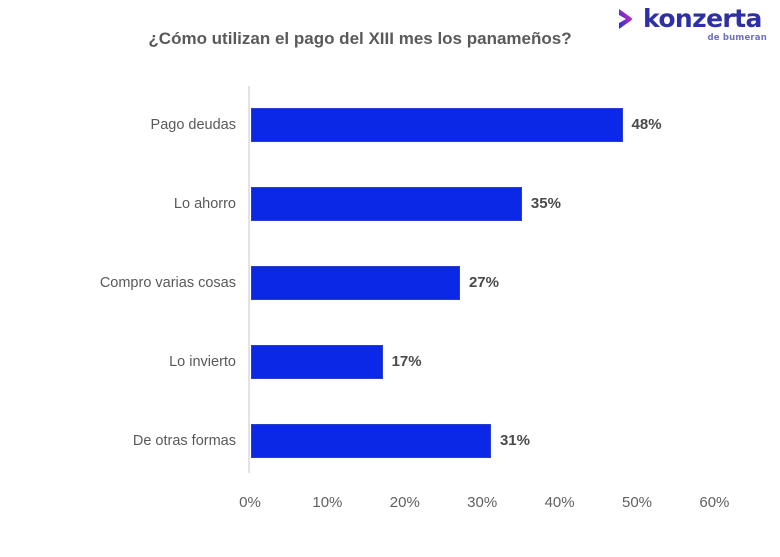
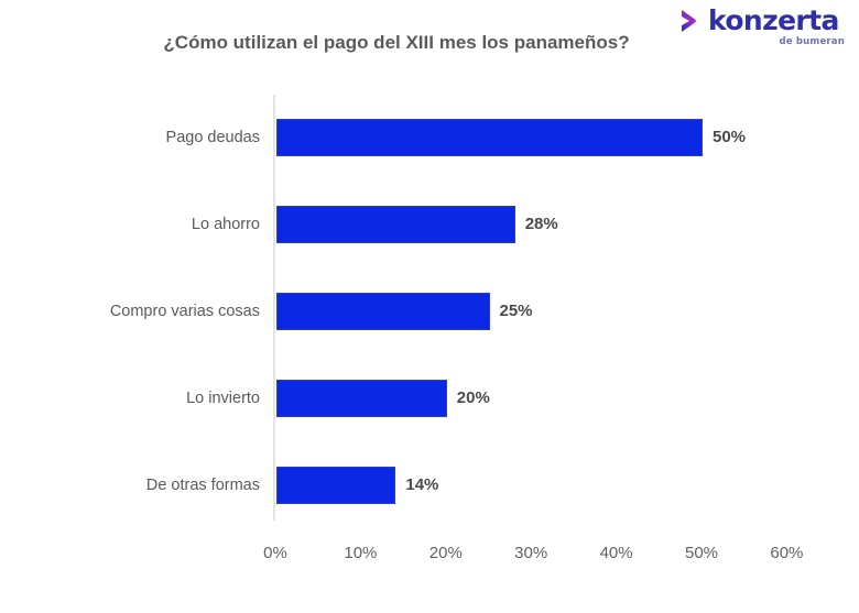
Pago deudas: 48% -> 50%
Lo ahorro: 35% -> 28%
Compro varias cosas: 27% -> 25%
Lo invierto: 17% -> 20%
De otras formas: 31% -> 14%
